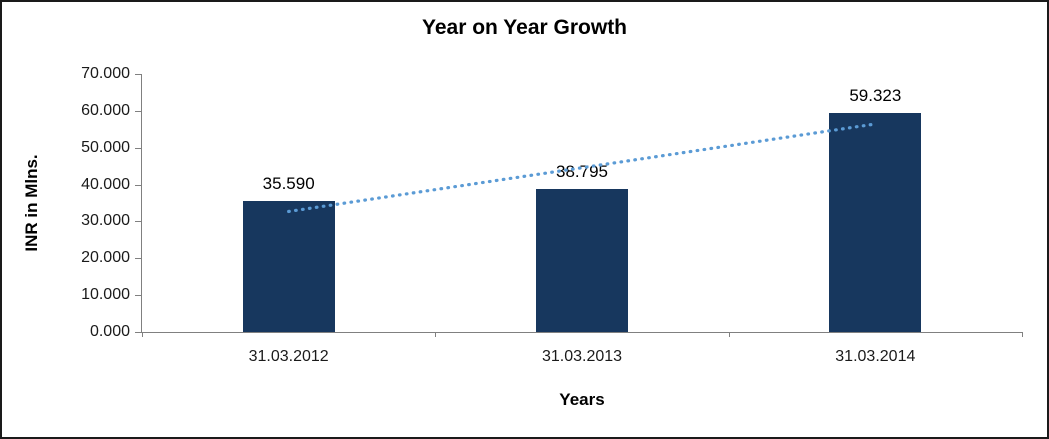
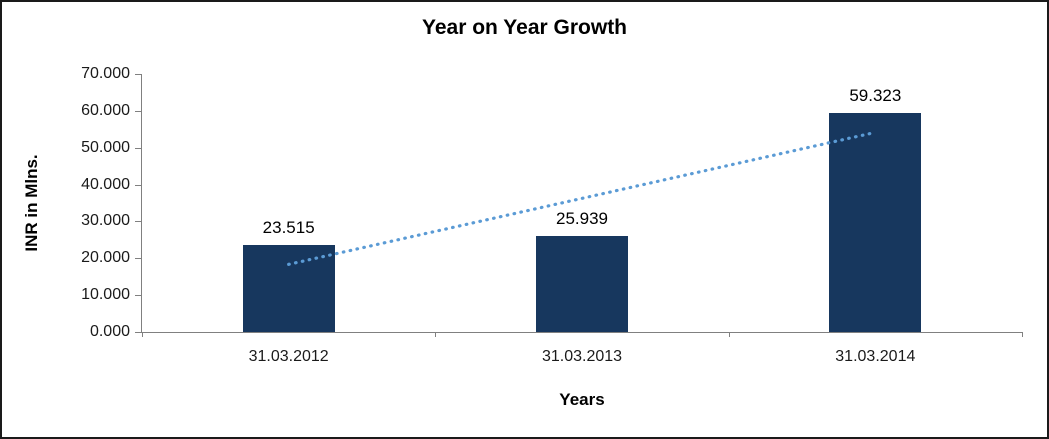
31.03.2012: 35.590 -> 23.515
31.03.2013: 38.795 -> 25.939
